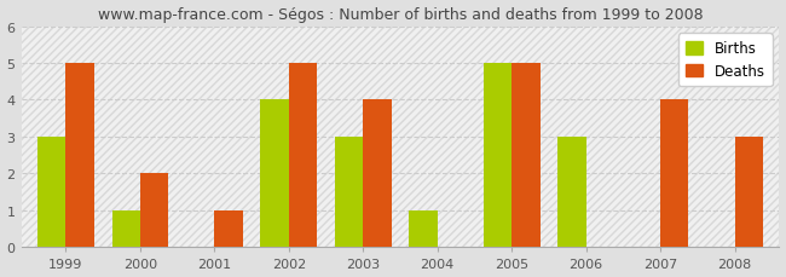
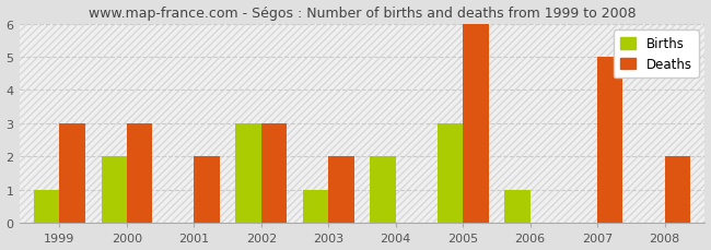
Births/1999: 3 -> 1
Deaths/1999: 5 -> 3
Births/2000: 1 -> 2
Deaths/2000: 2 -> 3
Deaths/2001: 1 -> 2
Births/2002: 4 -> 3
Deaths/2002: 5 -> 3
Births/2003: 3 -> 1
Deaths/2003: 4 -> 2
Births/2004: 1 -> 2
Births/2005: 5 -> 3
Deaths/2005: 5 -> 6
Births/2006: 3 -> 1
Deaths/2007: 4 -> 5
Deaths/2008: 3 -> 2
